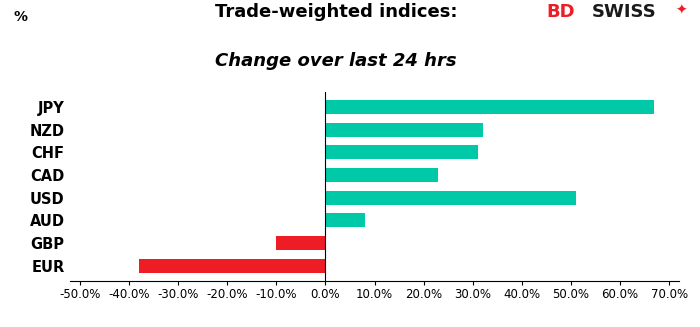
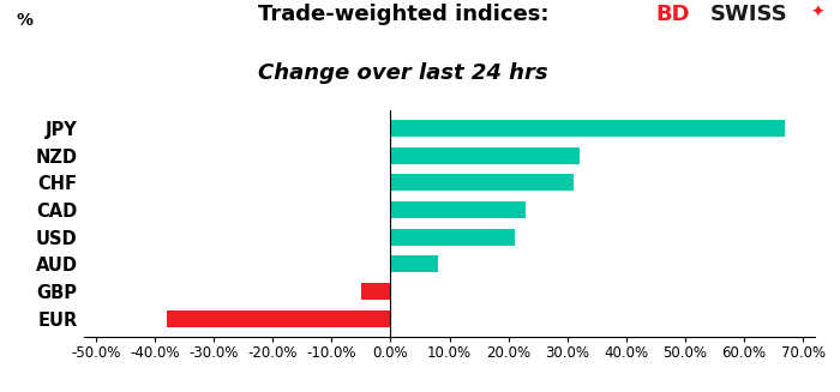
USD: 51% -> 21%
GBP: -10% -> -5%
